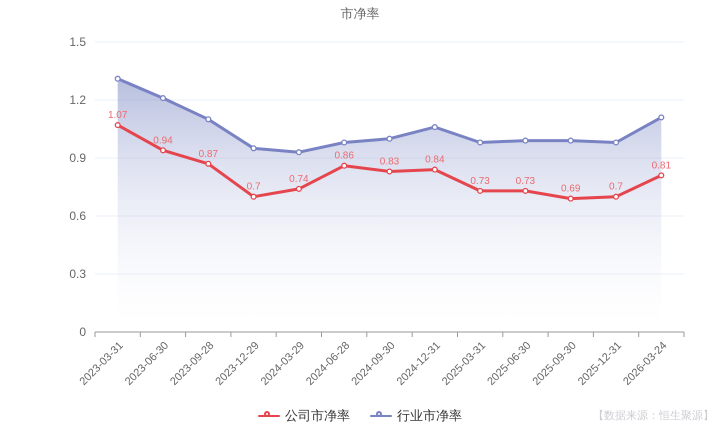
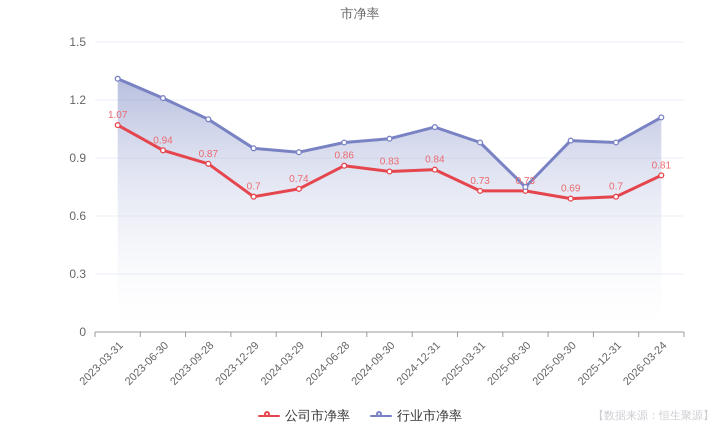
行业市净率/2025-06-30: 0.99 -> 0.75
